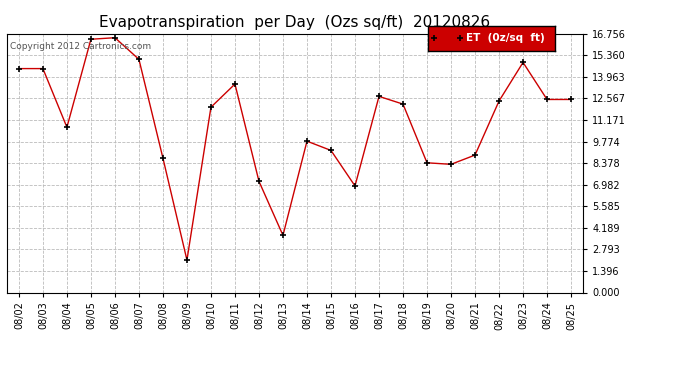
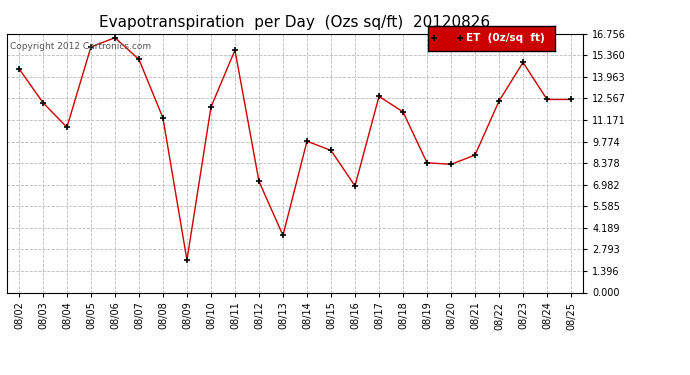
08/03: 14.5 -> 12.3
08/05: 16.4 -> 15.9
08/08: 8.7 -> 11.3
08/11: 13.5 -> 15.7
08/18: 12.2 -> 11.7
